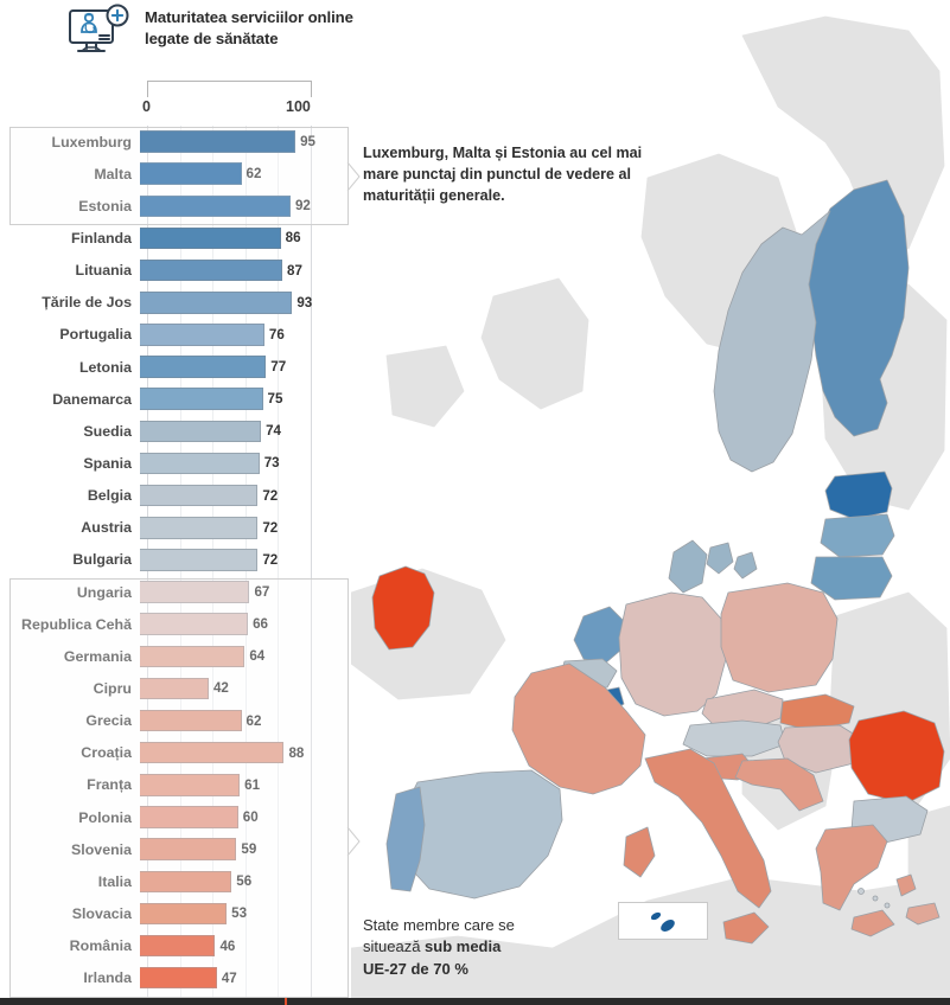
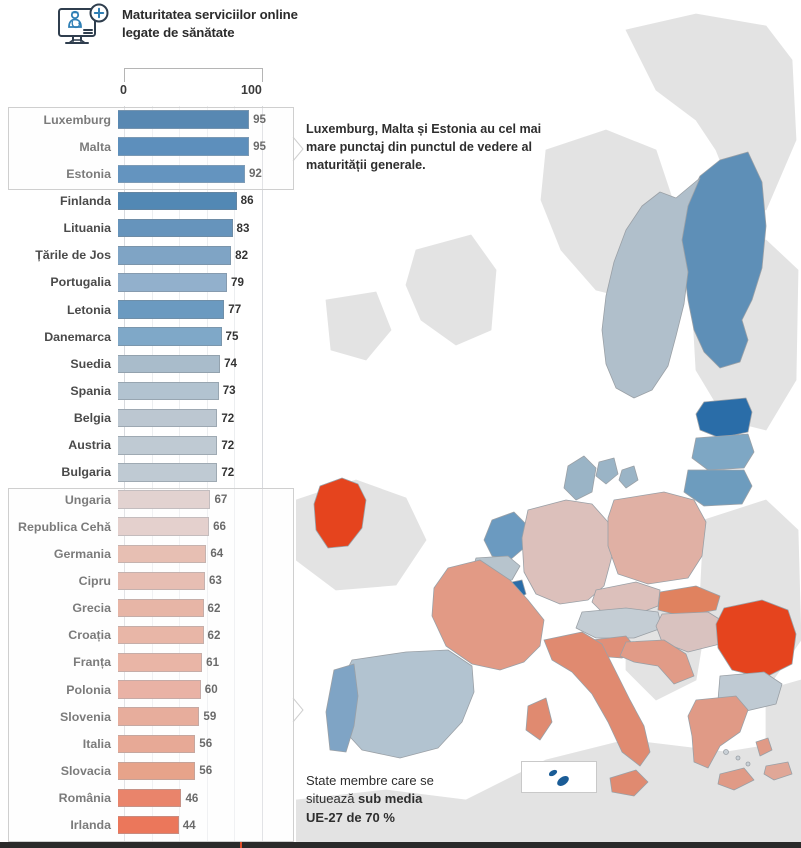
Malta: 62 -> 95
Lituania: 87 -> 83
Țările de Jos: 93 -> 82
Portugalia: 76 -> 79
Cipru: 42 -> 63
Croația: 88 -> 62
Slovacia: 53 -> 56
Irlanda: 47 -> 44
